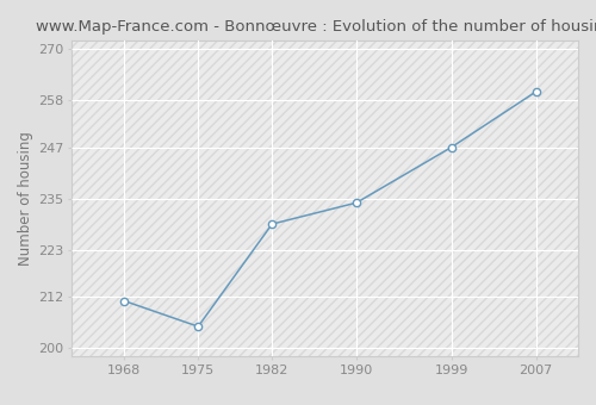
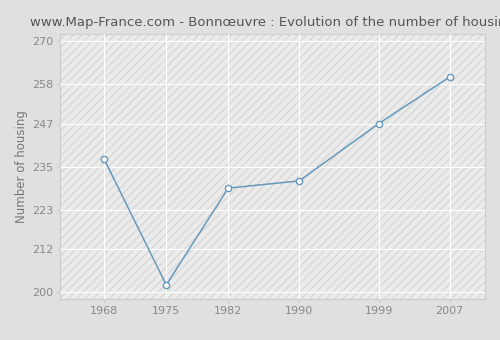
1968: 211 -> 237
1975: 205 -> 202
1990: 234 -> 231
